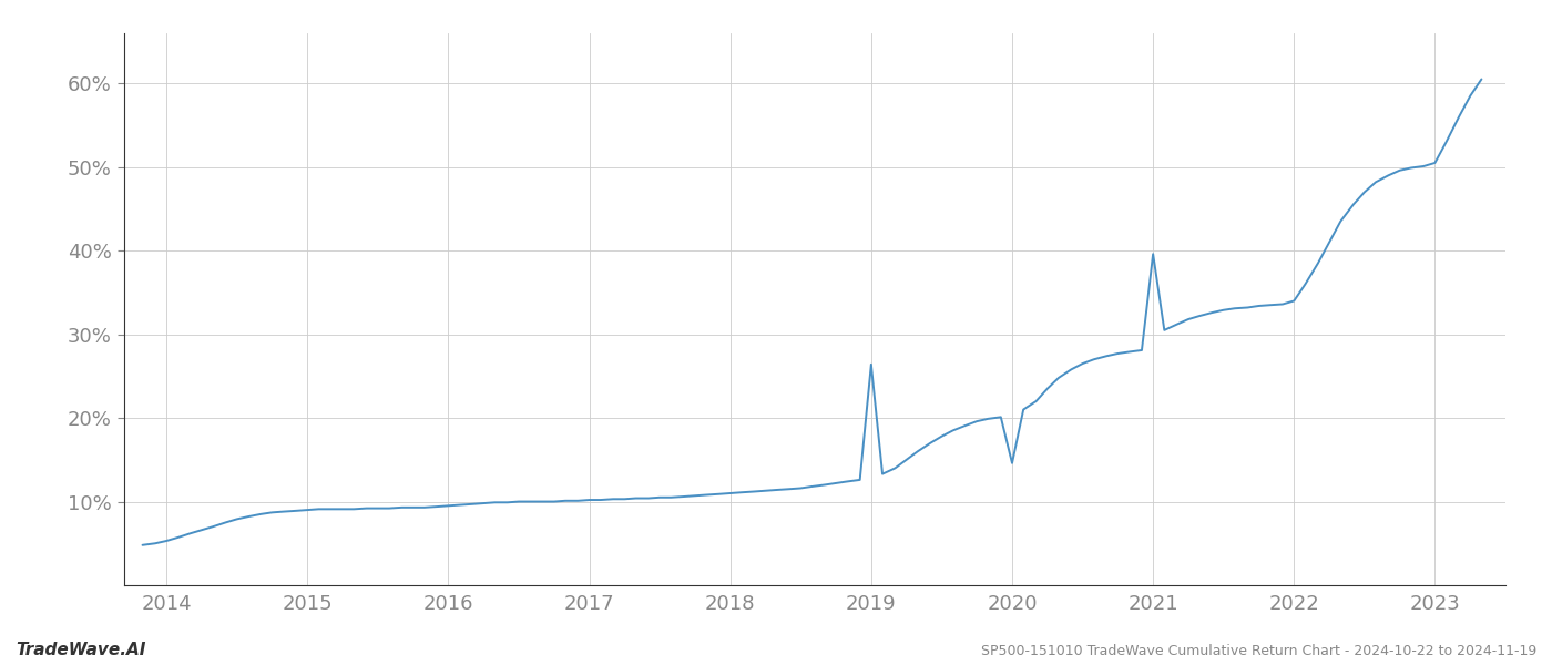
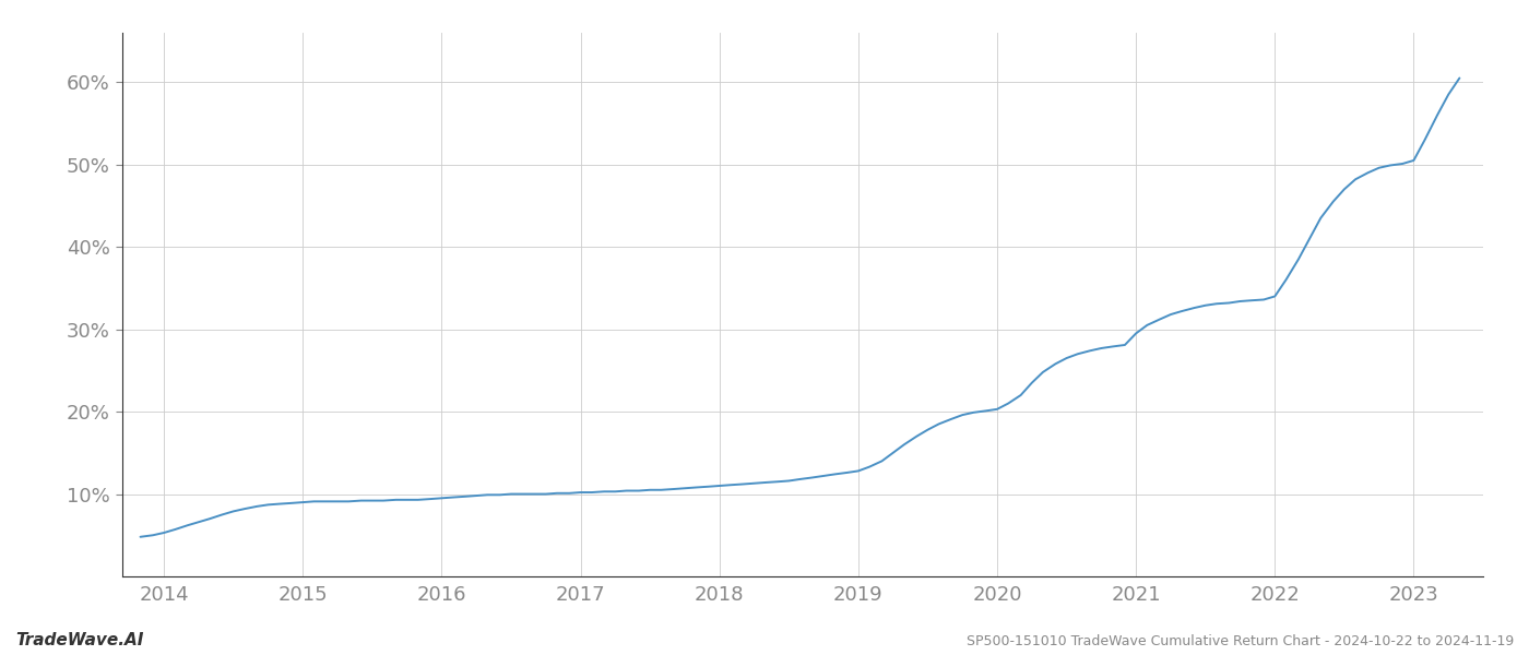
2019: 26.4% -> 12.8%
2020: 14.6% -> 20.3%
2021: 39.6% -> 29.5%
